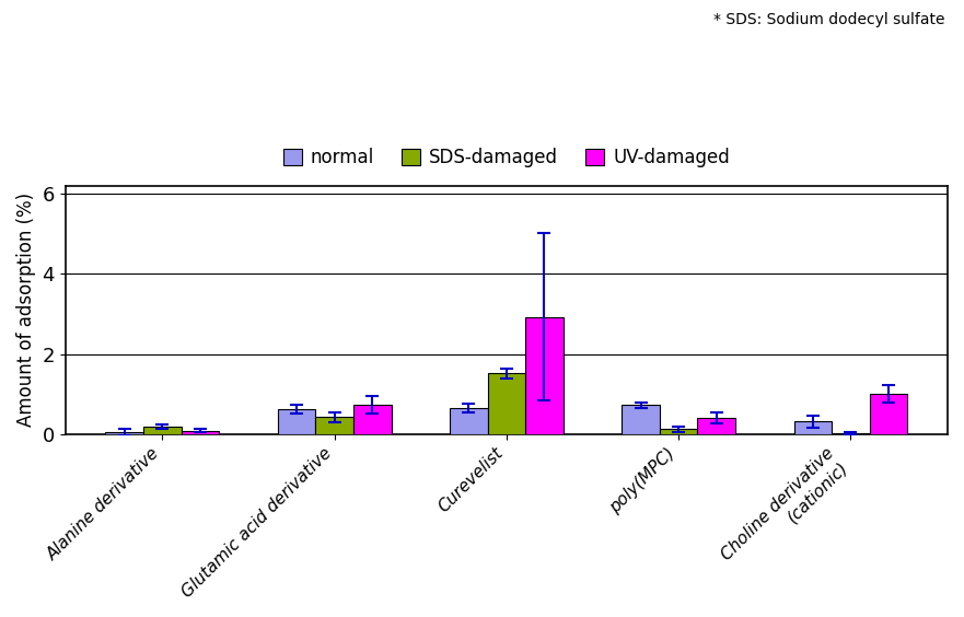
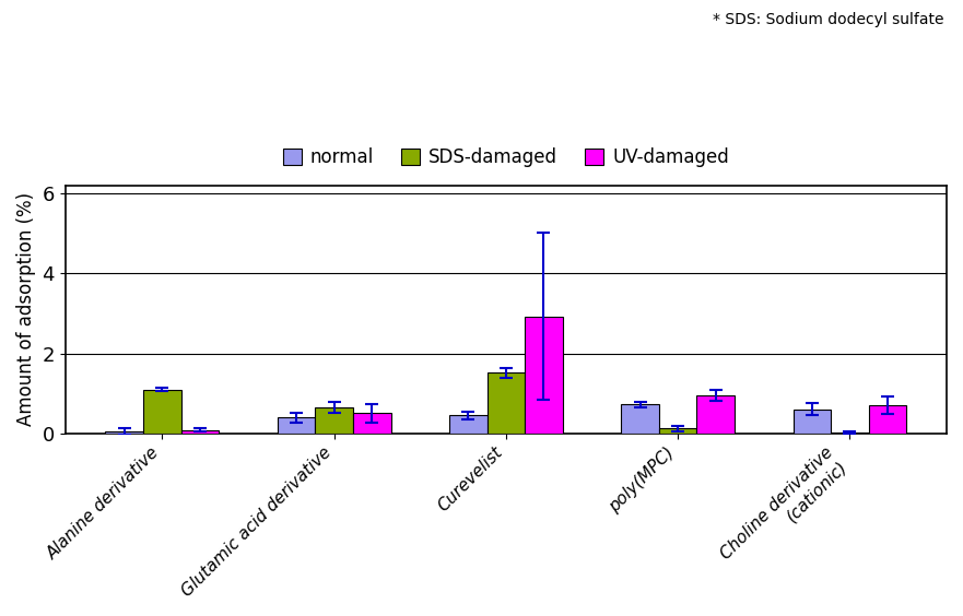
SDS-damaged/Alanine derivative: 0.18 -> 1.10
normal/Glutamic acid derivative: 0.62 -> 0.40
SDS-damaged/Glutamic acid derivative: 0.42 -> 0.65
UV-damaged/Glutamic acid derivative: 0.72 -> 0.50
normal/Curevelist: 0.65 -> 0.45
UV-damaged/poly(MPC): 0.40 -> 0.95
normal/Choline derivative (cationic): 0.32 -> 0.60
UV-damaged/Choline derivative (cationic): 1.00 -> 0.70
